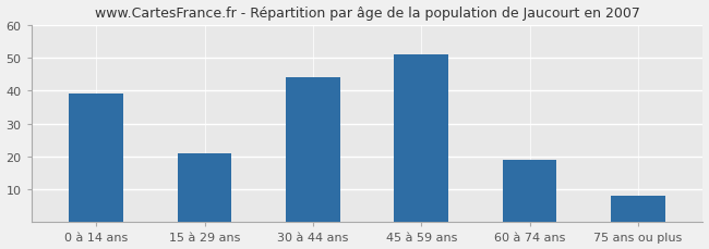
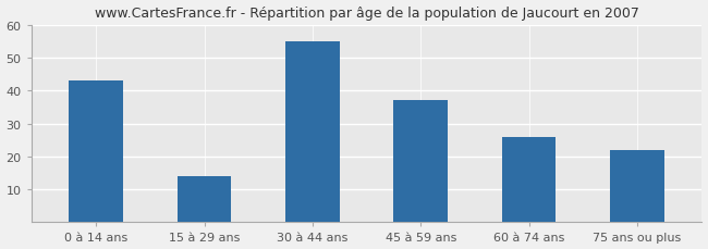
0 à 14 ans: 39 -> 43
15 à 29 ans: 21 -> 14
30 à 44 ans: 44 -> 55
45 à 59 ans: 51 -> 37
60 à 74 ans: 19 -> 26
75 ans ou plus: 8 -> 22
